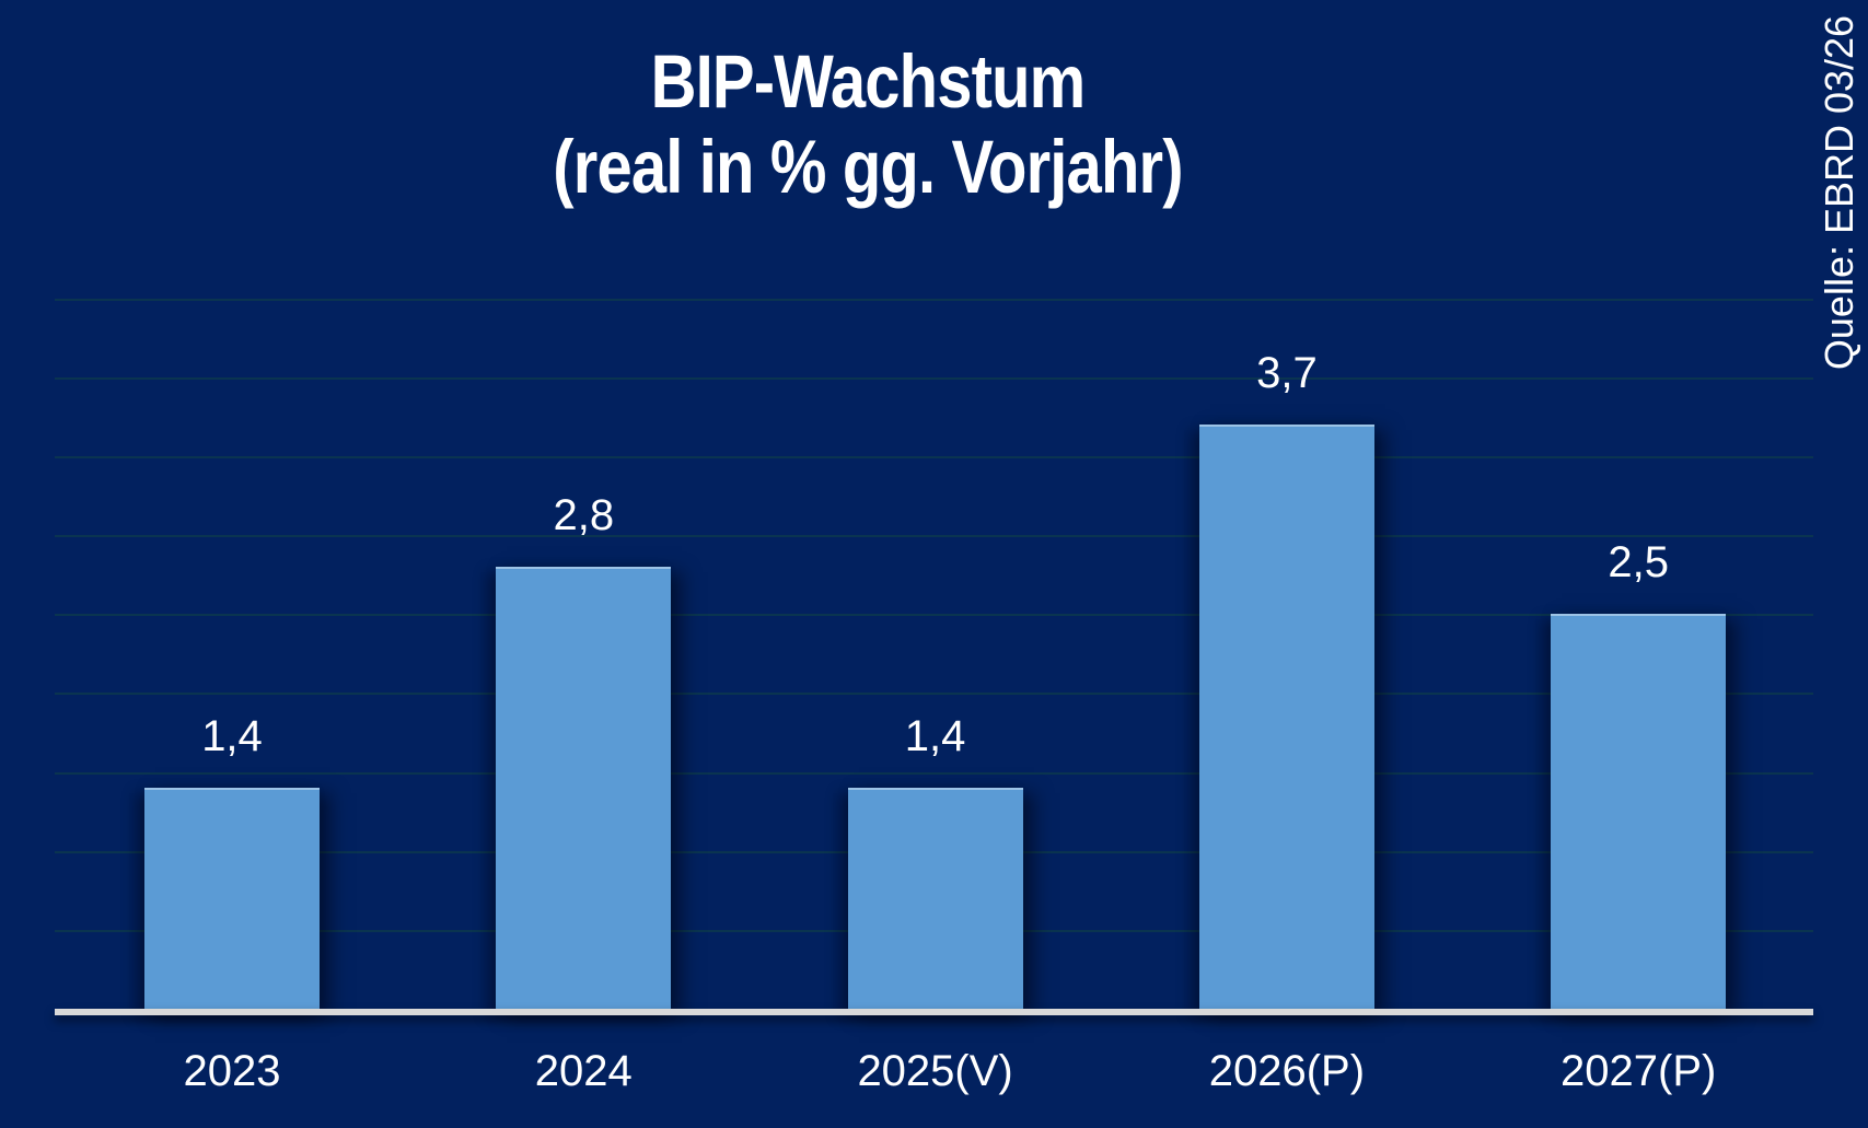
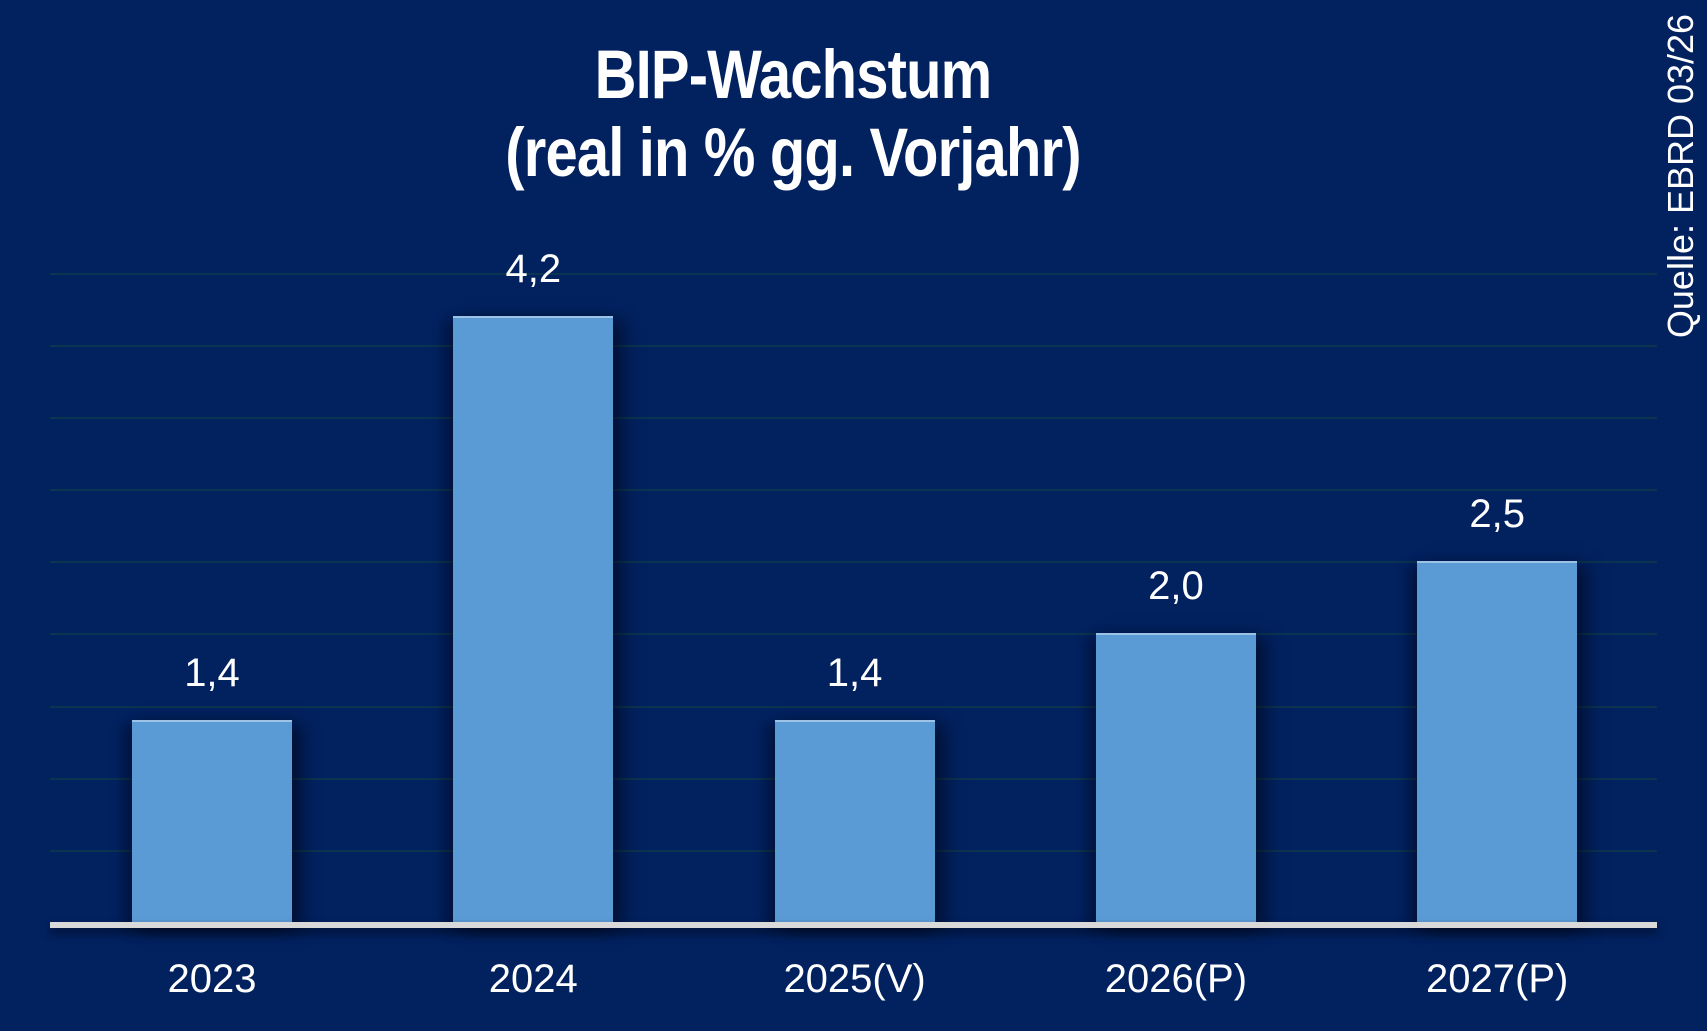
2024: 2,8 -> 4,2
2026(P): 3,7 -> 2,0
